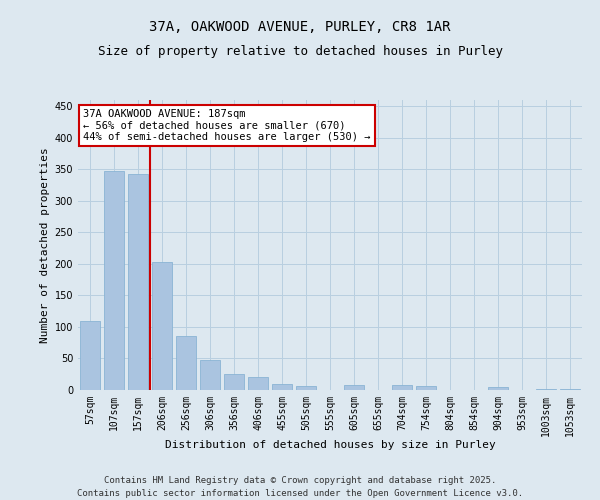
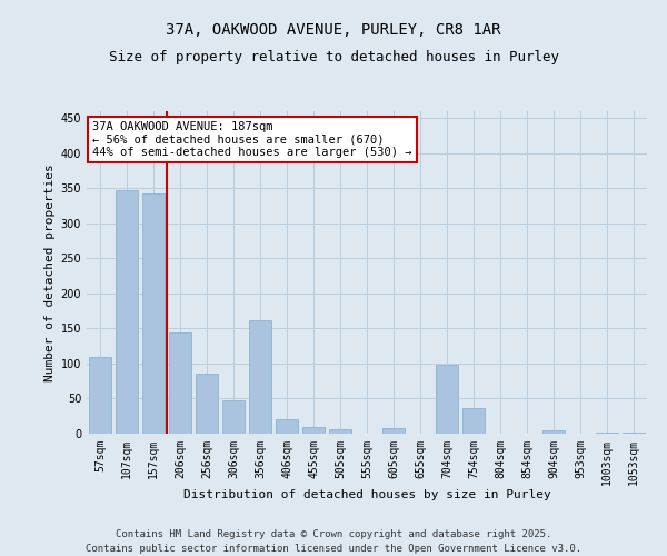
206sqm: 203 -> 144
356sqm: 25 -> 162
704sqm: 8 -> 98
754sqm: 7 -> 36
